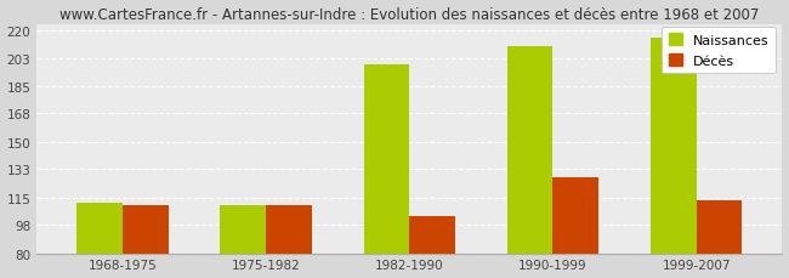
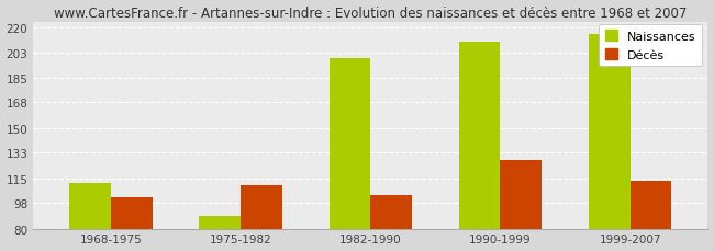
Décès/1968-1975: 110 -> 102
Naissances/1975-1982: 110 -> 89
